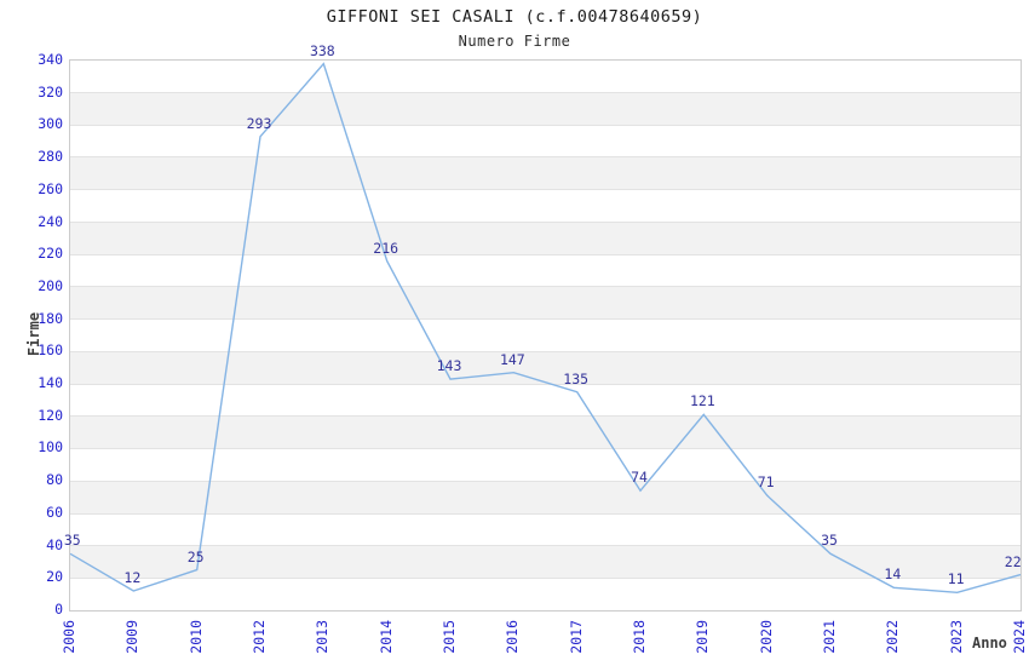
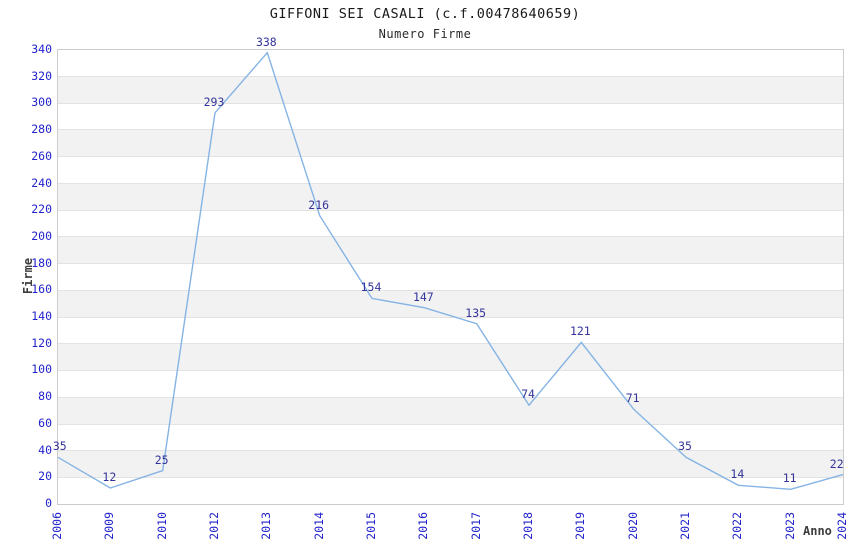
2015: 143 -> 154
